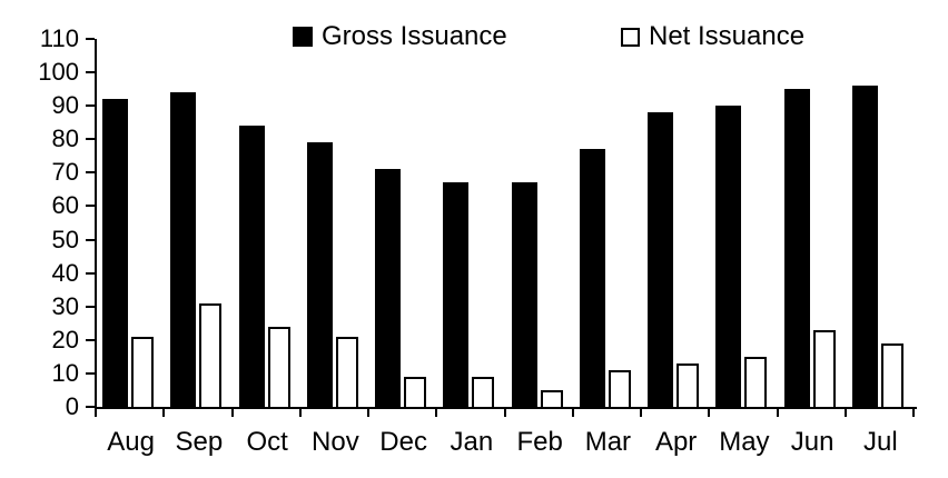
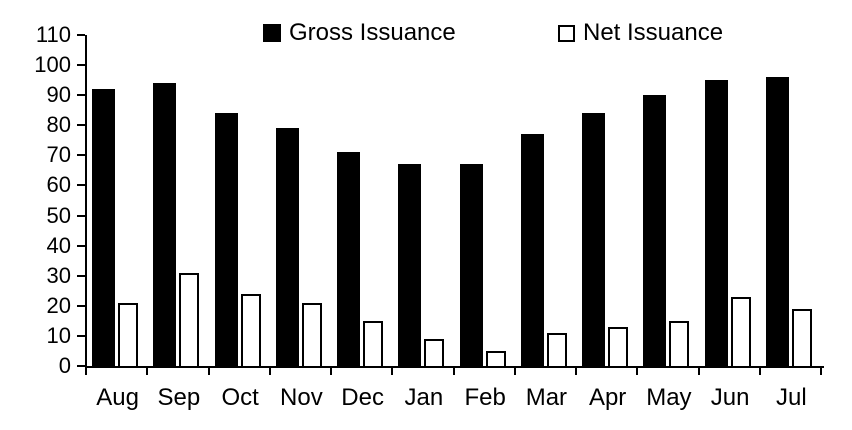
Net Issuance/Dec: 9 -> 15
Gross Issuance/Apr: 88 -> 84
